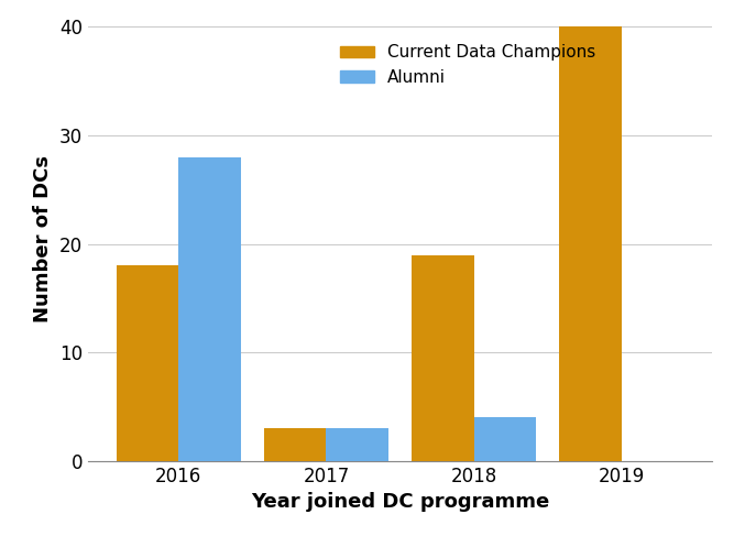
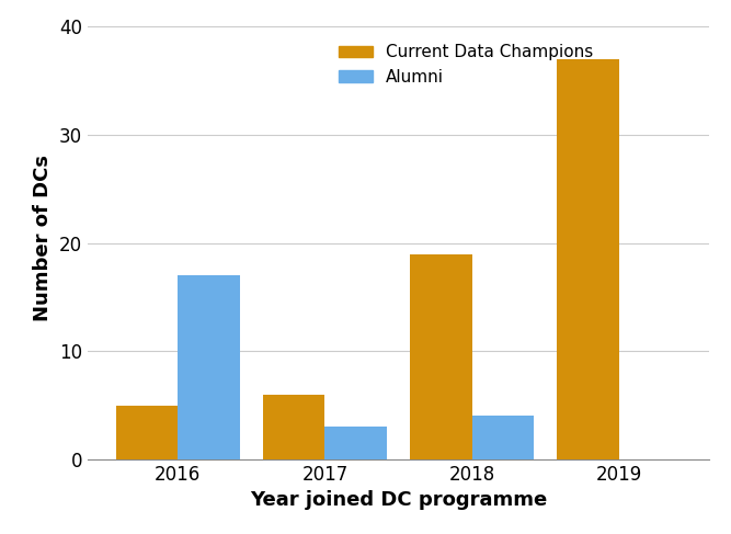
Current Data Champions/2016: 18 -> 5
Alumni/2016: 28 -> 17
Current Data Champions/2017: 3 -> 6
Current Data Champions/2019: 40 -> 37
